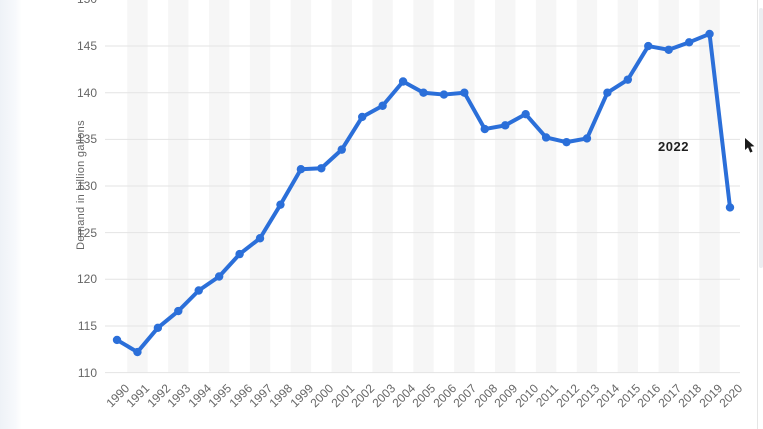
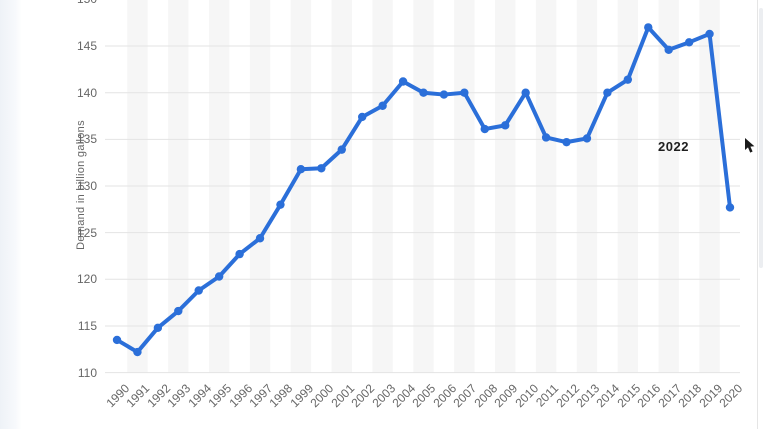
2010: 138 -> 140
2016: 145 -> 147
